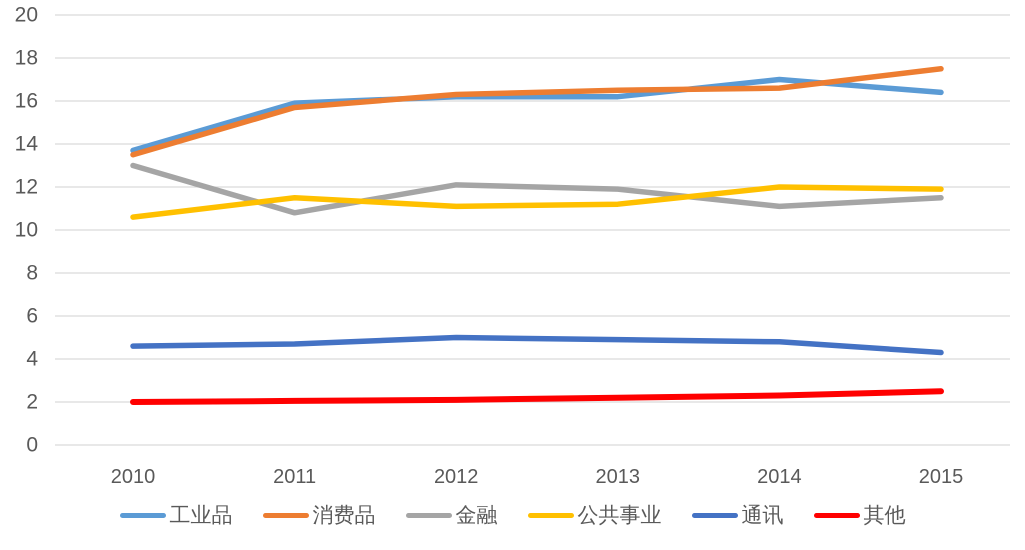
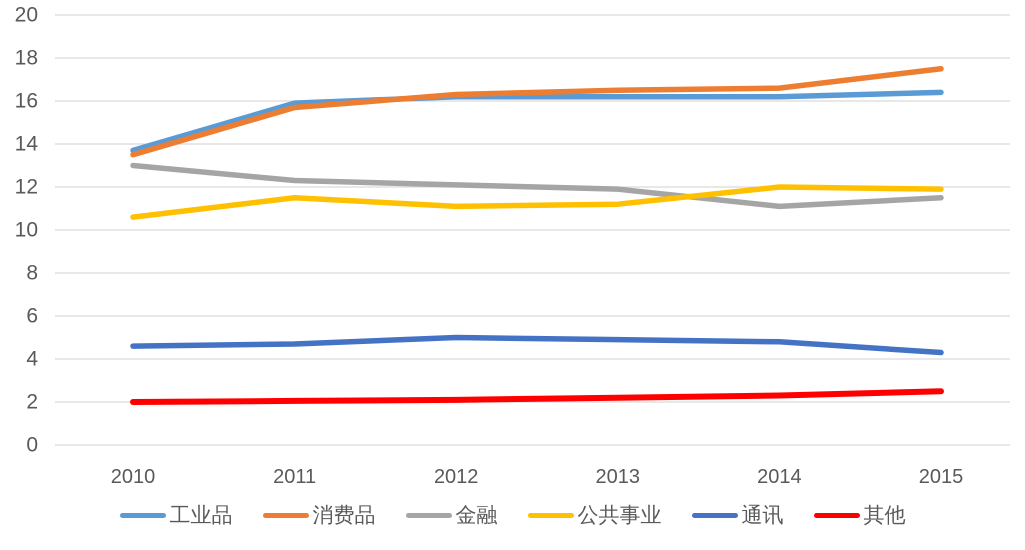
金融/2011: 10.8 -> 12.3
工业品/2014: 17.0 -> 16.2
